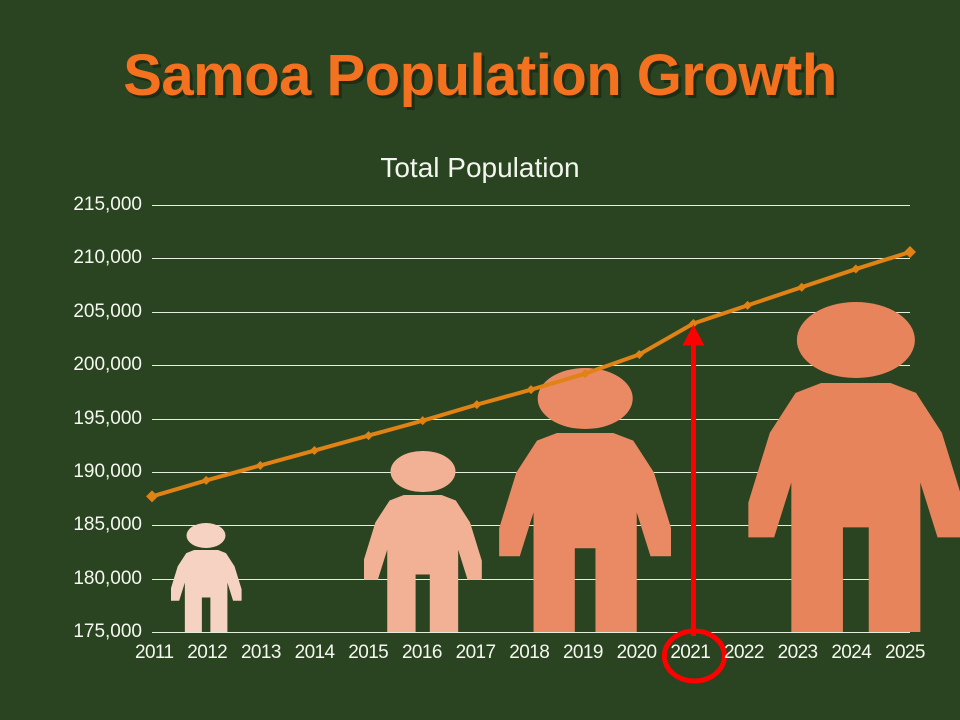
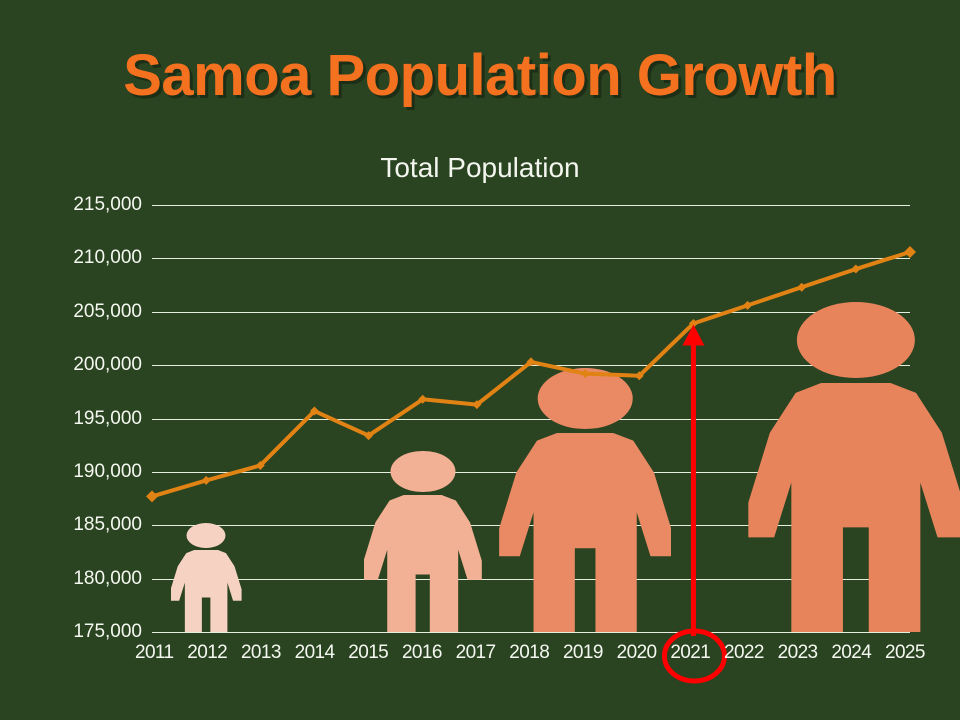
2014: 192000 -> 195700
2016: 194800 -> 196800
2018: 197700 -> 200300
2020: 201000 -> 199000
